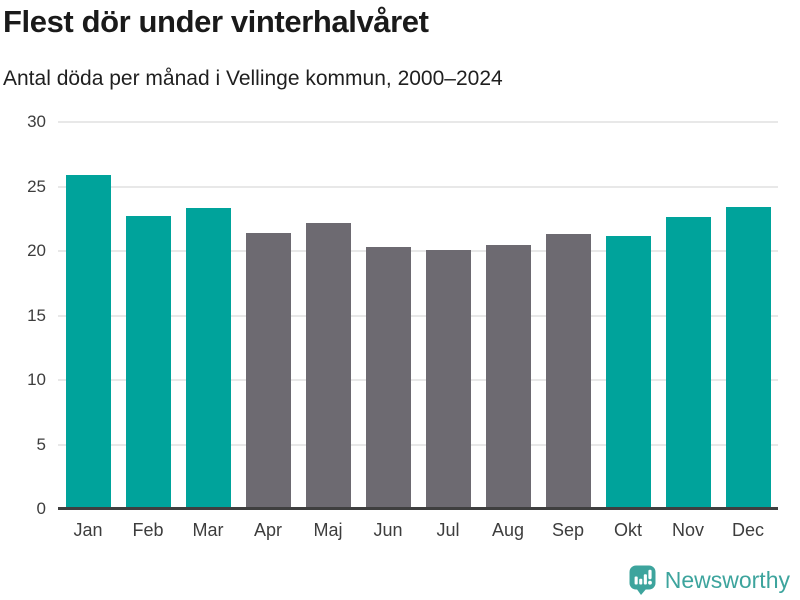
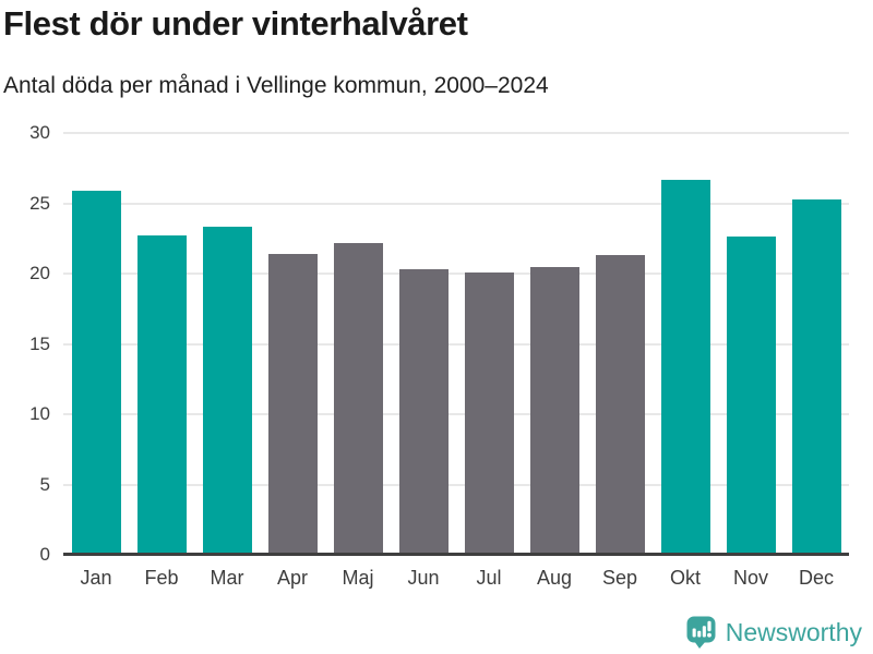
Okt: 21.2 -> 26.7
Dec: 23.4 -> 25.3
